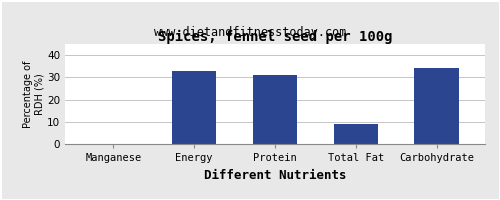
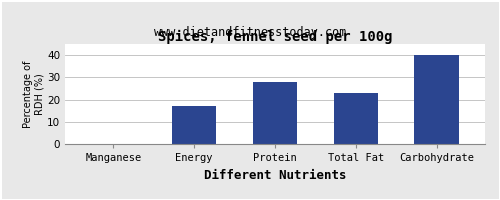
Energy: 33 -> 17
Protein: 31 -> 28
Total Fat: 9 -> 23
Carbohydrate: 34 -> 40
